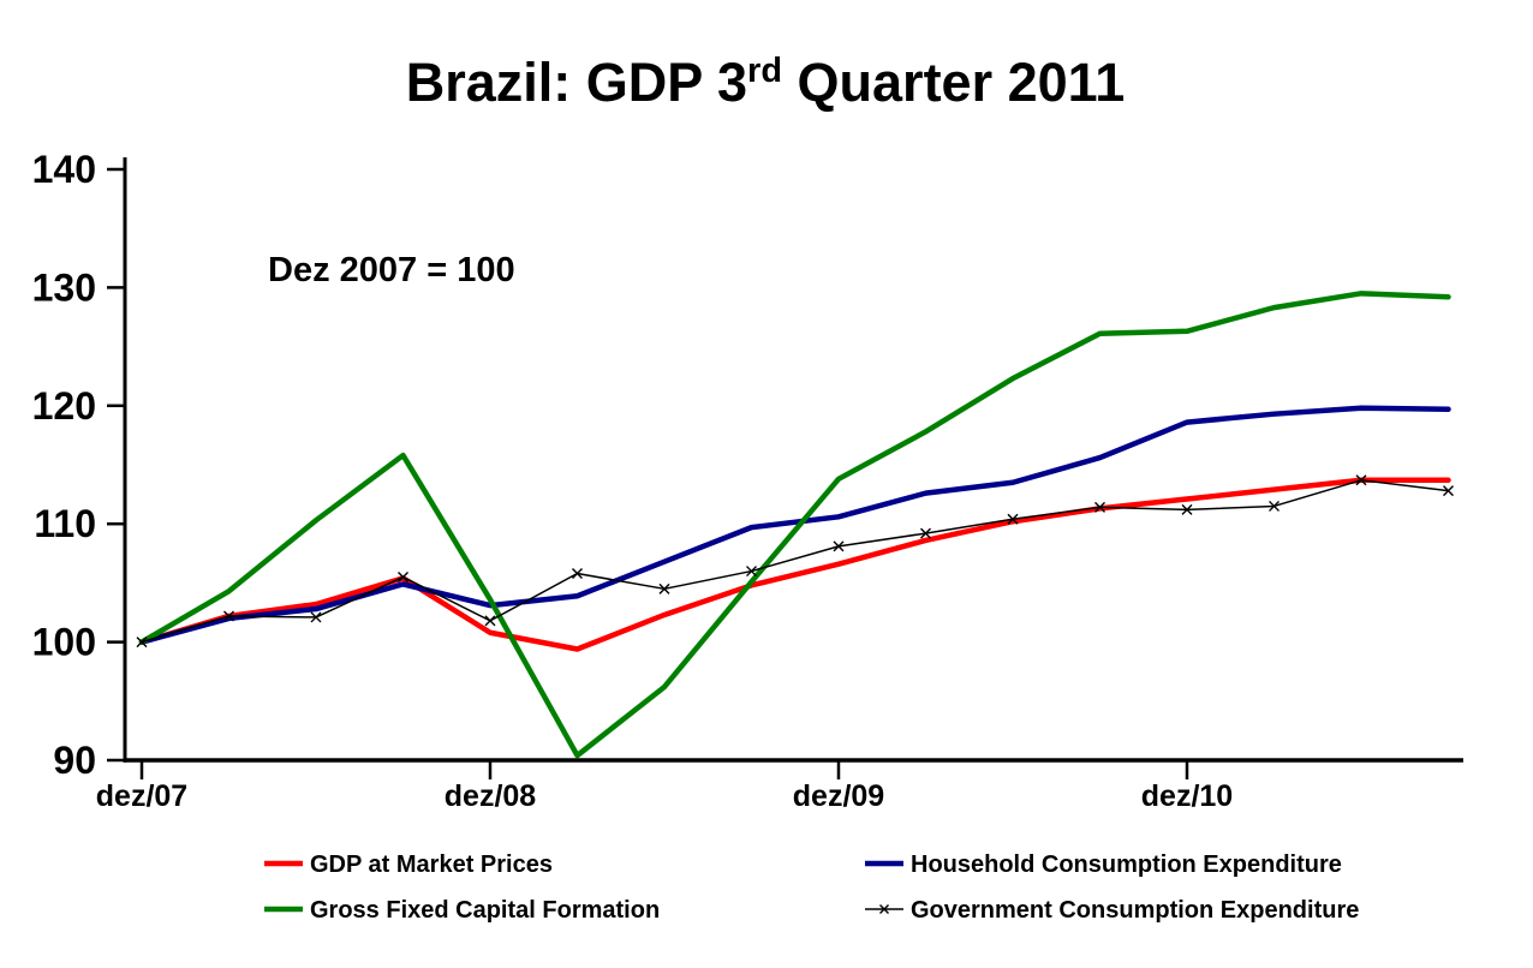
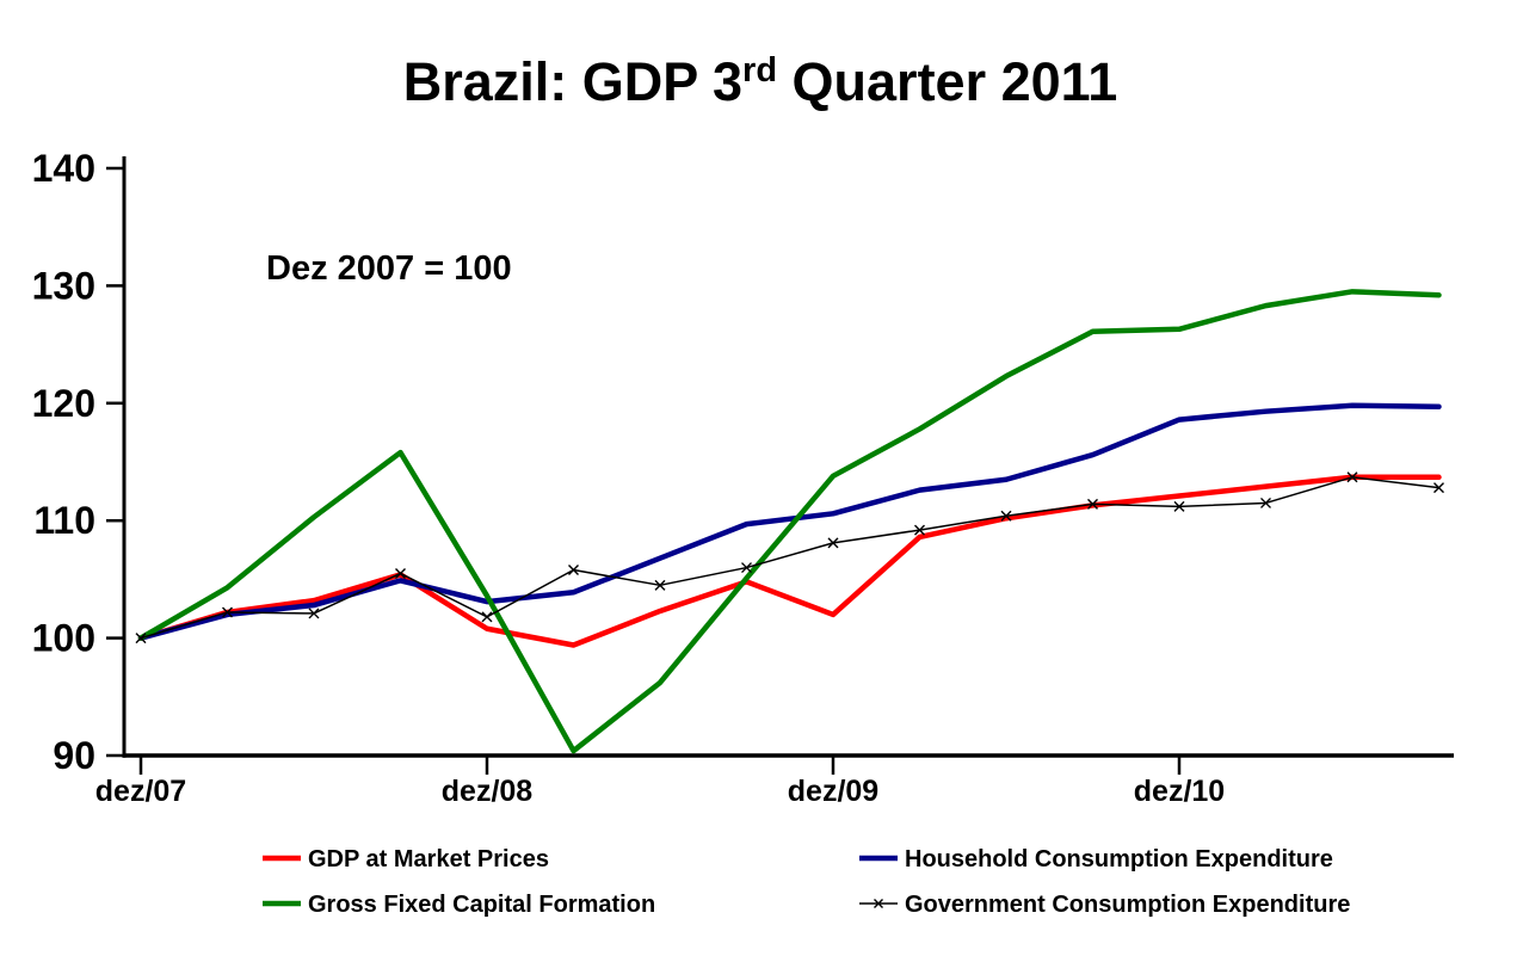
GDP at Market Prices/dez/09: 107 -> 102
